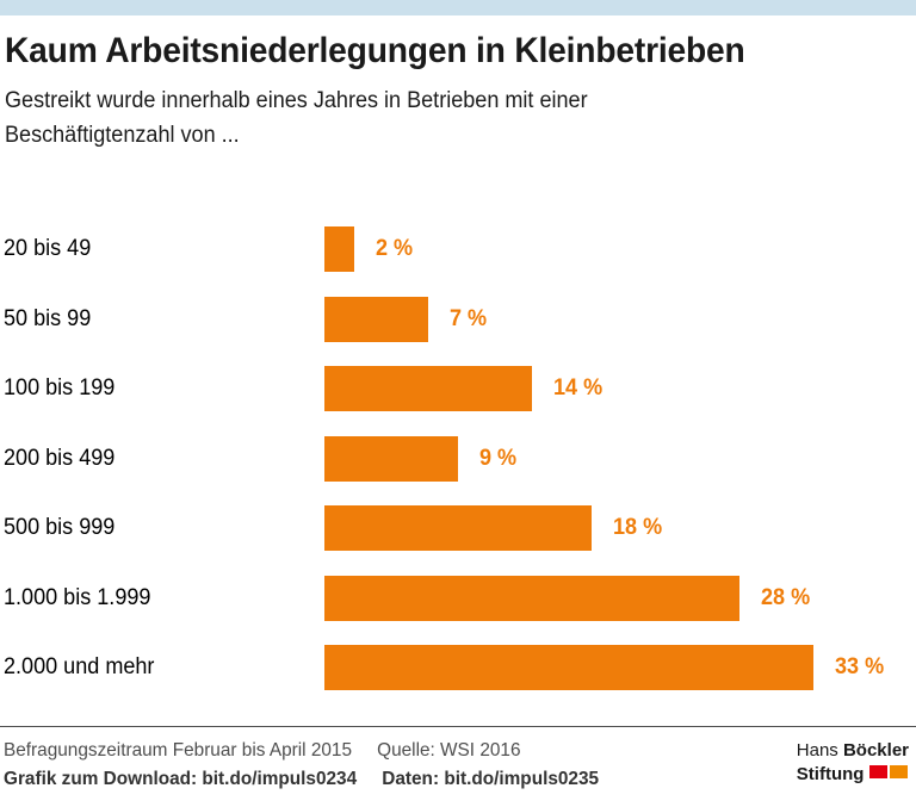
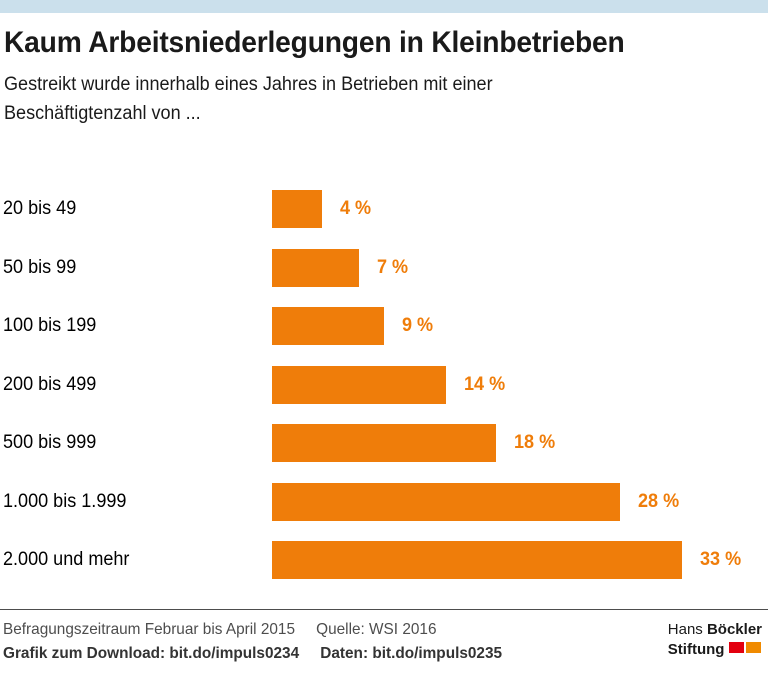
20 bis 49: 2 -> 4
100 bis 199: 14 -> 9
200 bis 499: 9 -> 14
